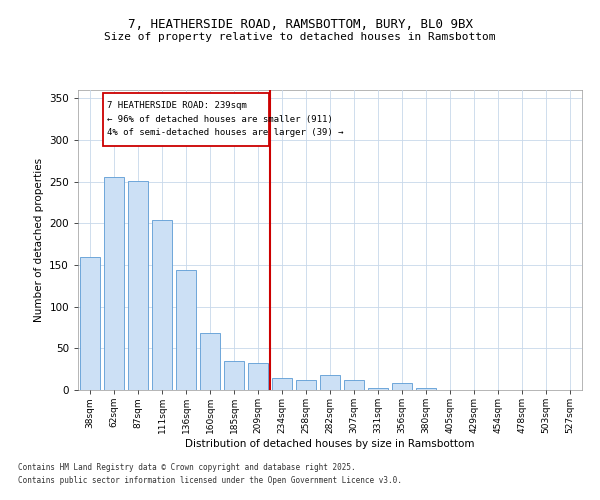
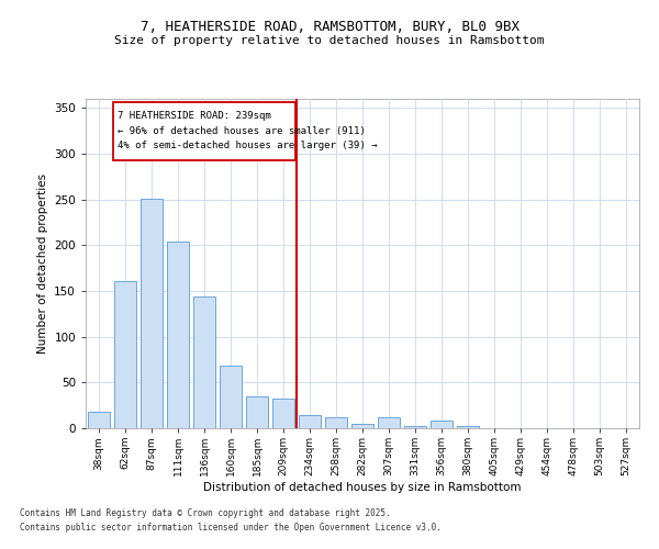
38sqm: 160 -> 18
62sqm: 256 -> 161
282sqm: 18 -> 5
